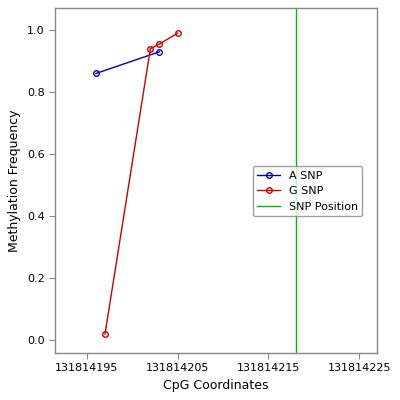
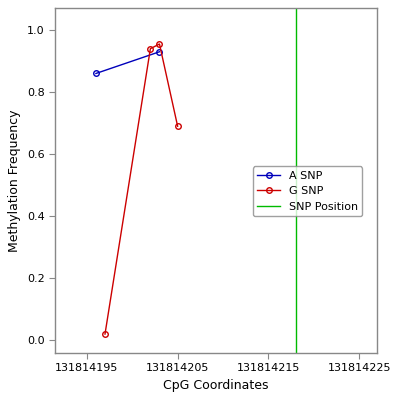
131814205: 0.990 -> 0.690
